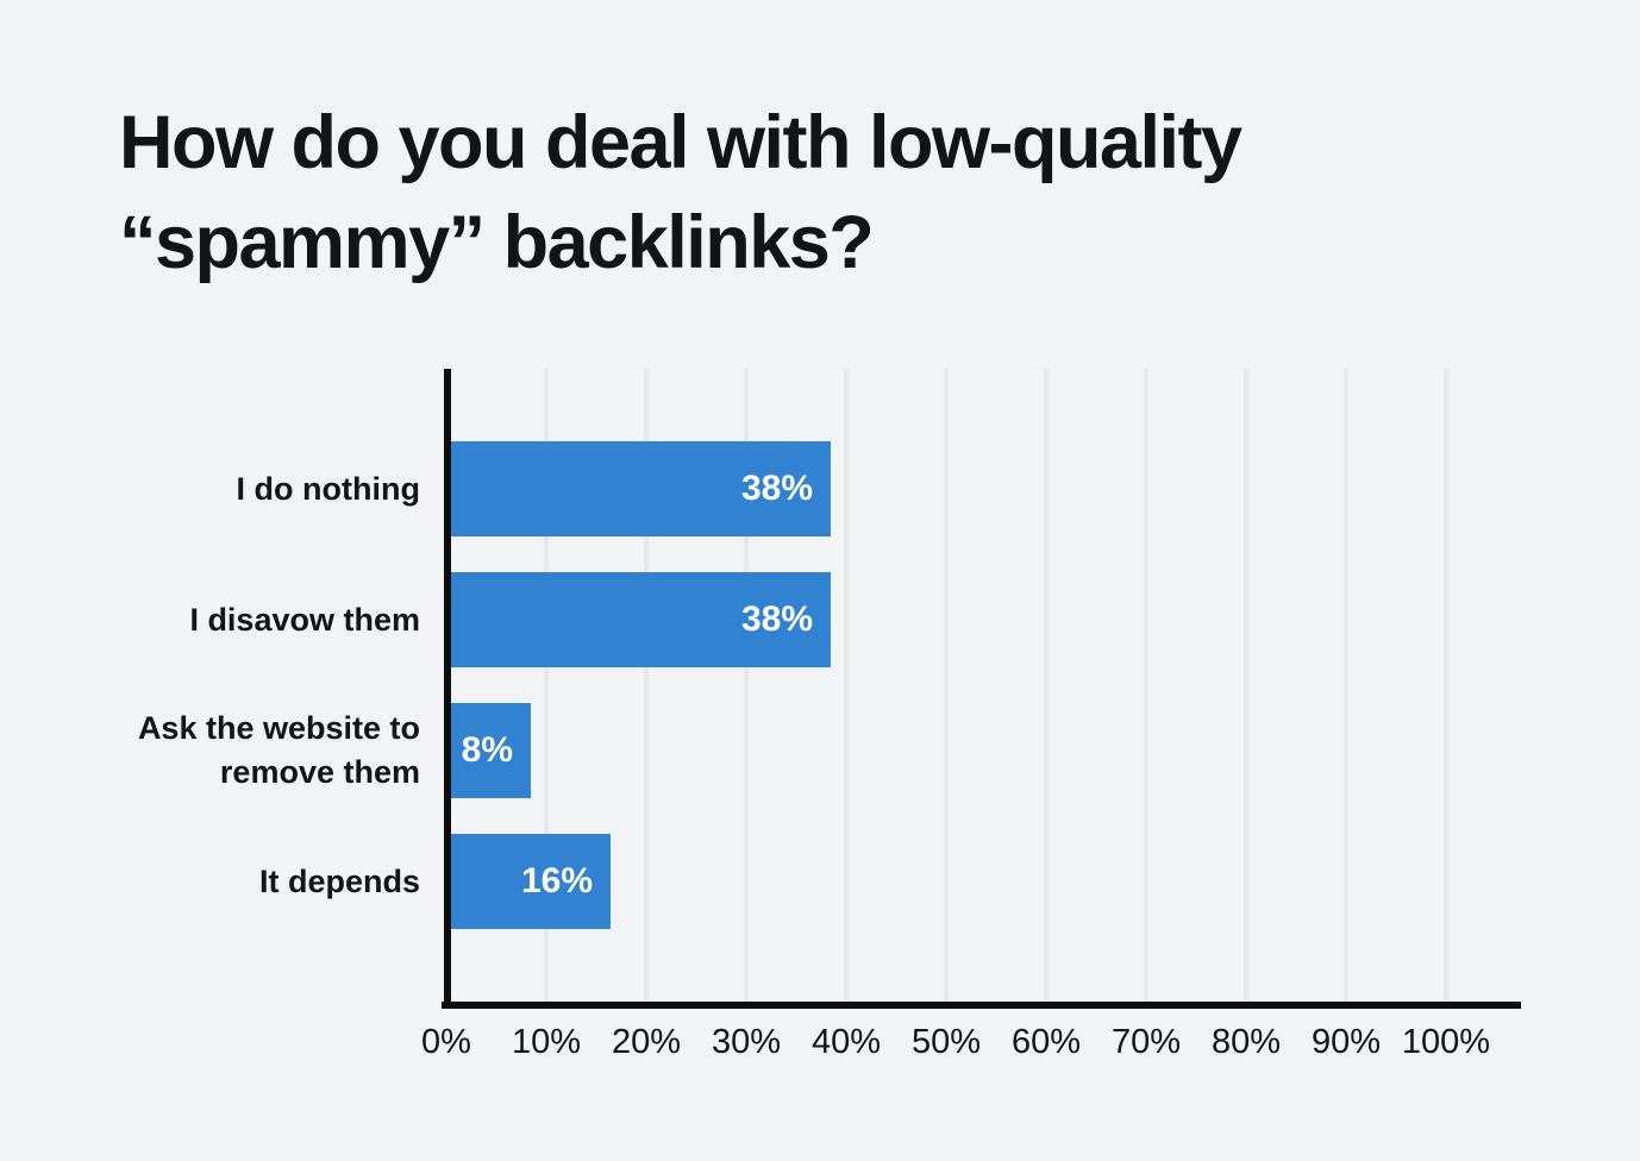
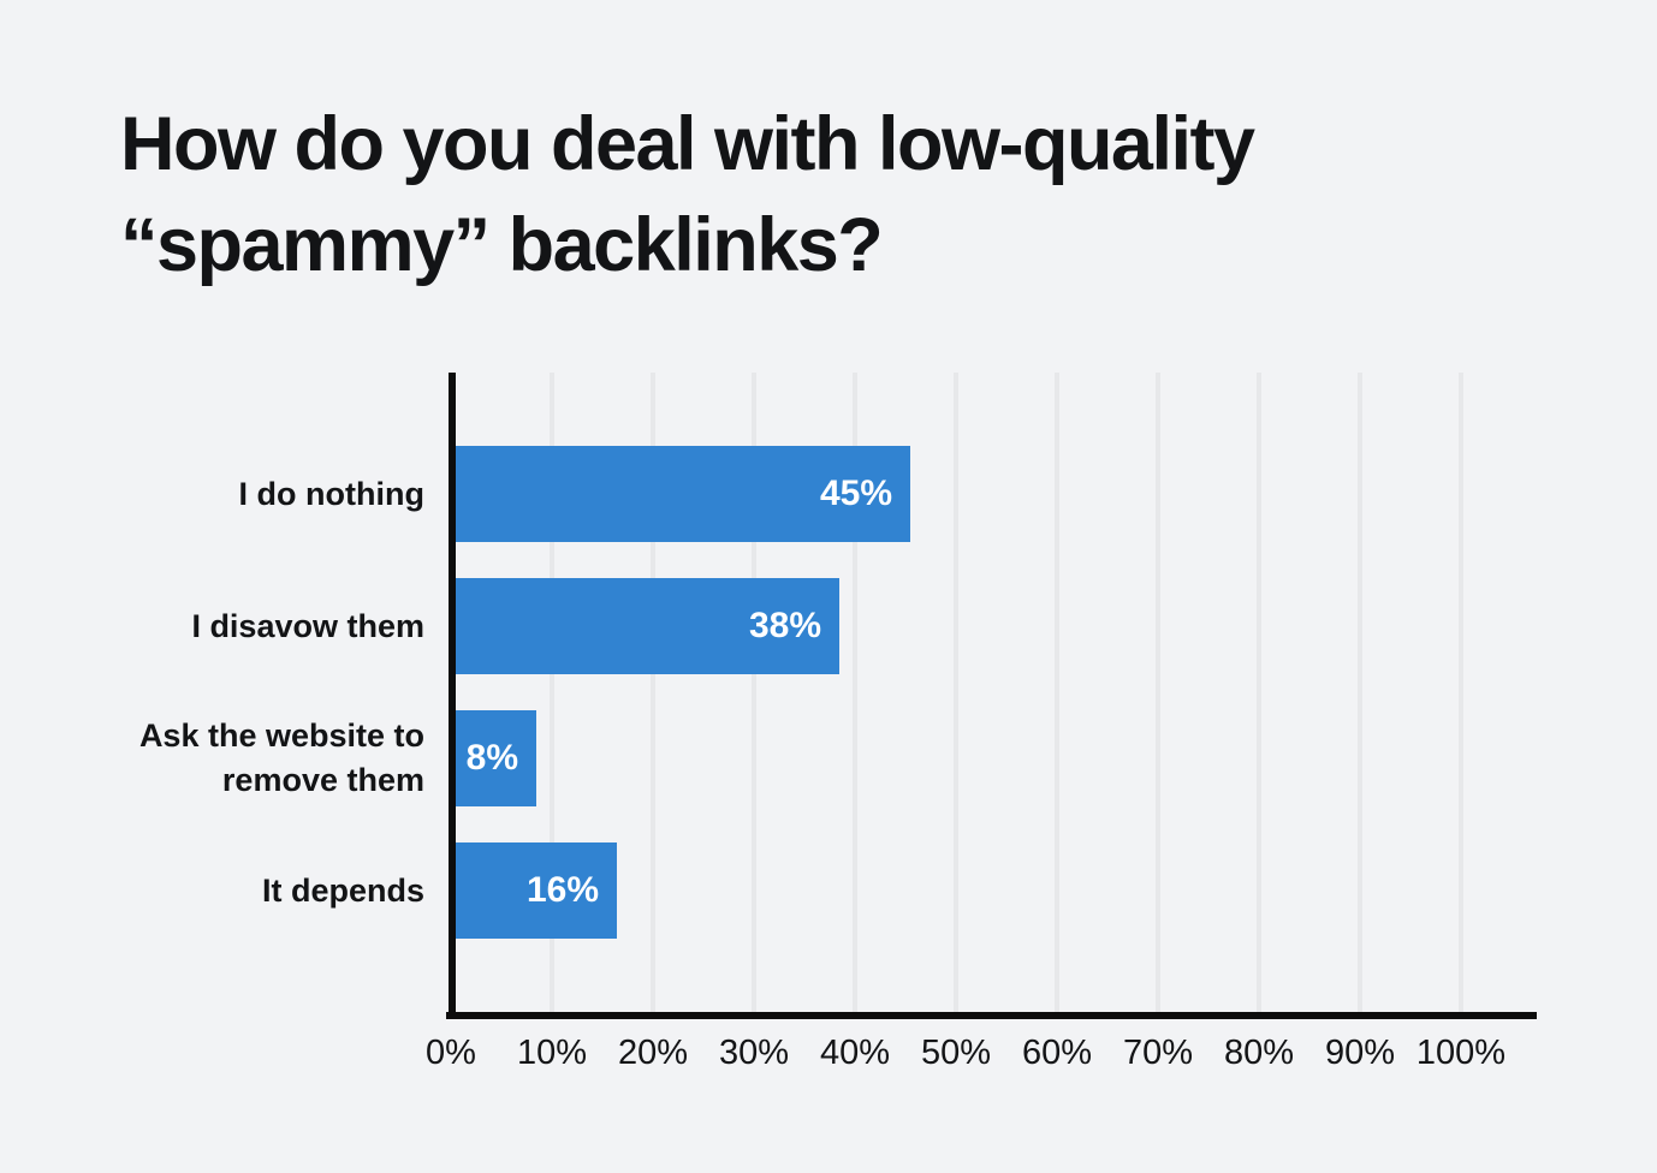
I do nothing: 38% -> 45%
